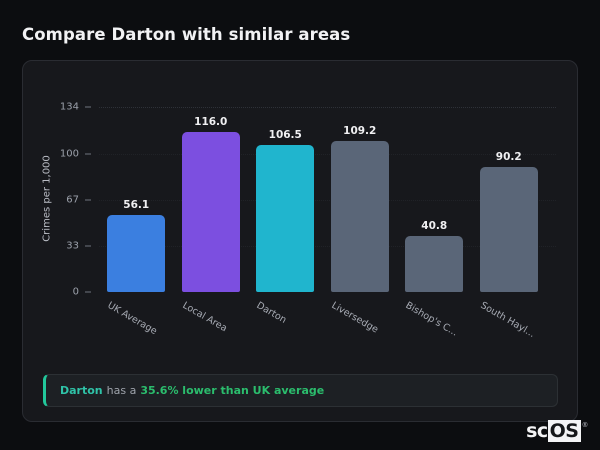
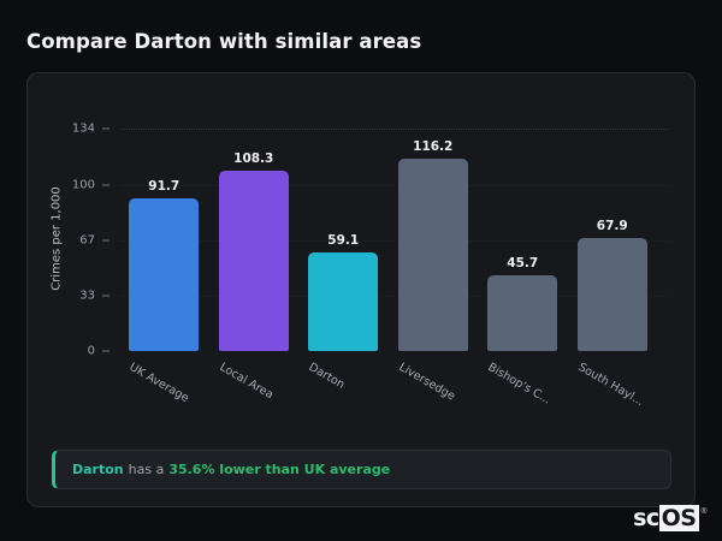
UK Average: 56.1 -> 91.7
Local Area: 116.0 -> 108.3
Darton: 106.5 -> 59.1
Liversedge: 109.2 -> 116.2
Bishop's C...: 40.8 -> 45.7
South Hayl...: 90.2 -> 67.9
